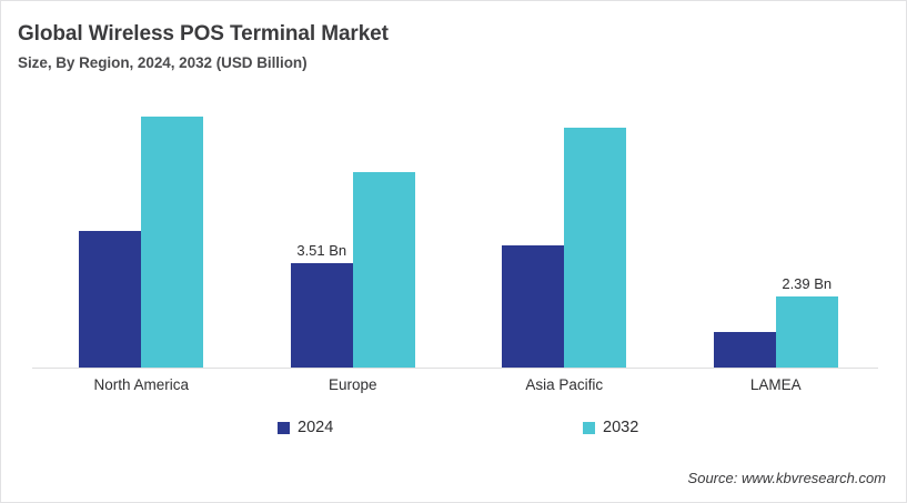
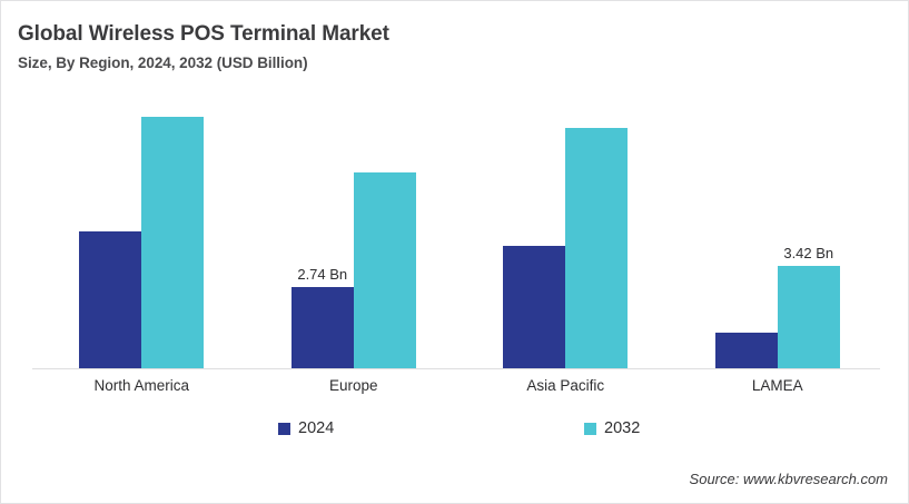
2024/Europe: 3.51 -> 2.74
2032/LAMEA: 2.39 -> 3.42
